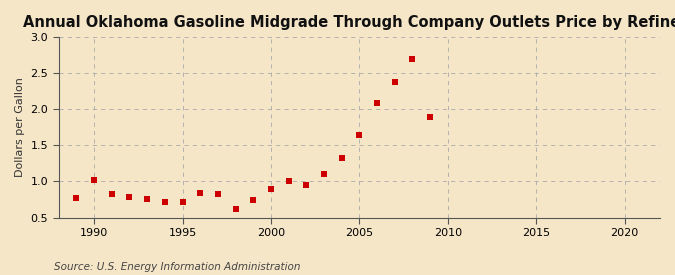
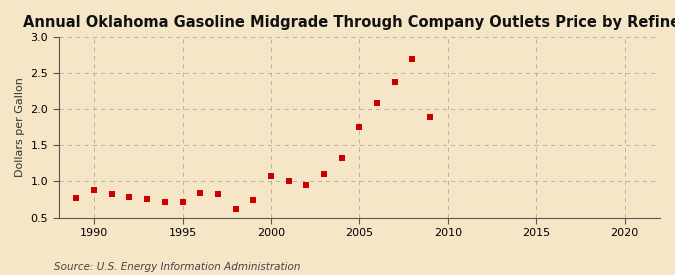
1990: 1.02 -> 0.88
2000: 0.90 -> 1.07
2005: 1.64 -> 1.75
